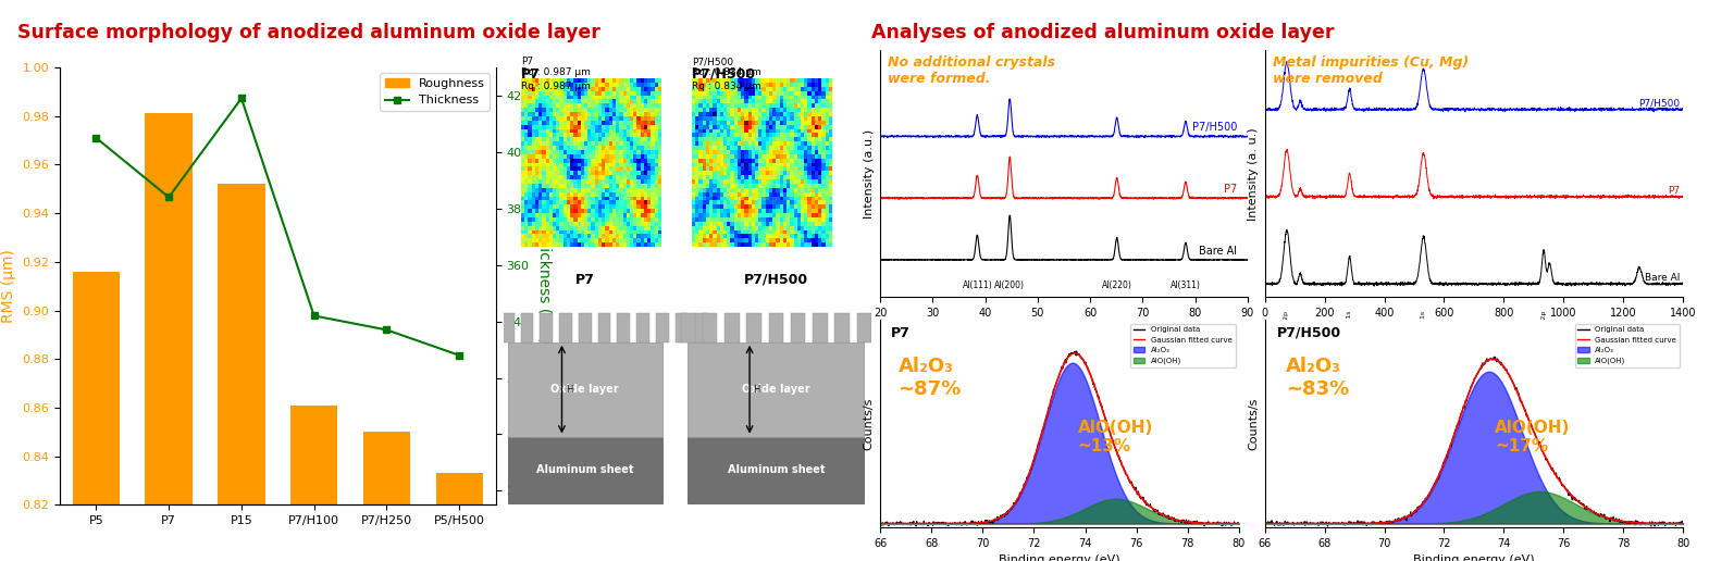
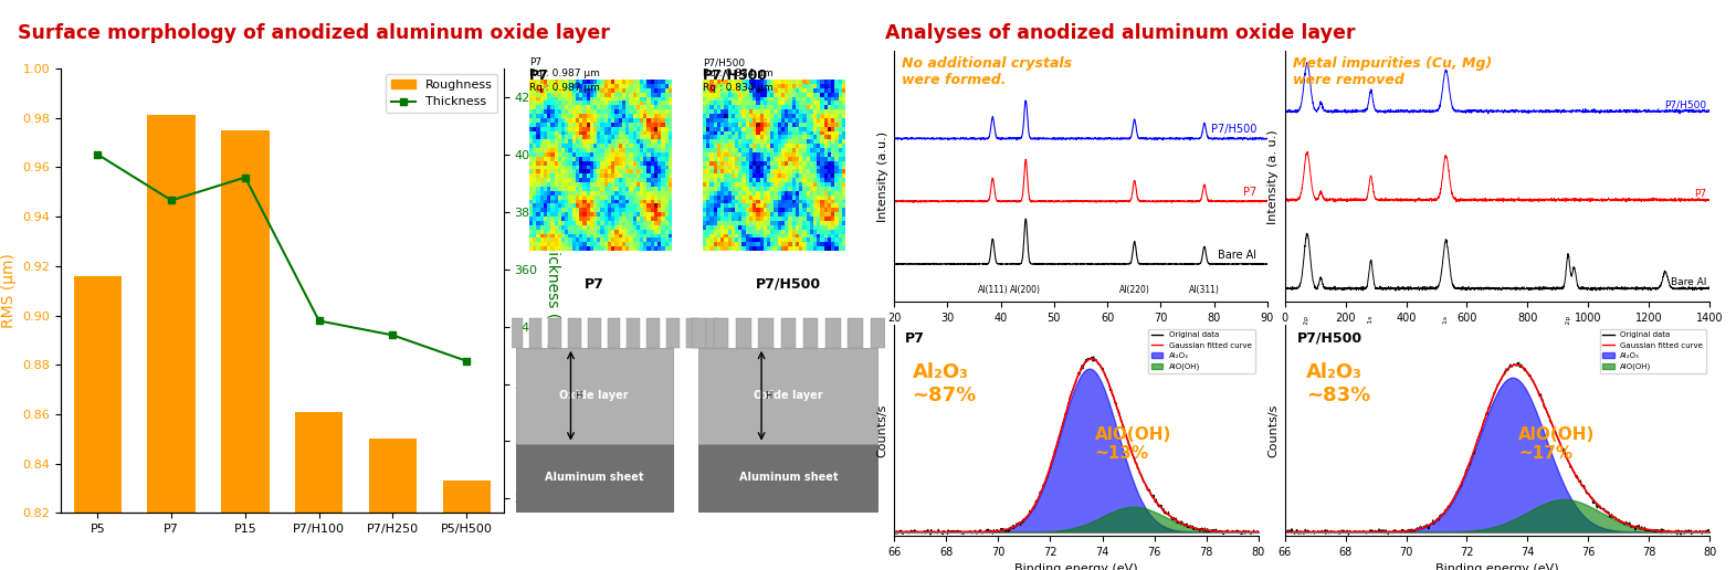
Thickness/P5: 405 -> 400
Roughness/P15: 0.952 -> 0.975
Thickness/P15: 419 -> 392
